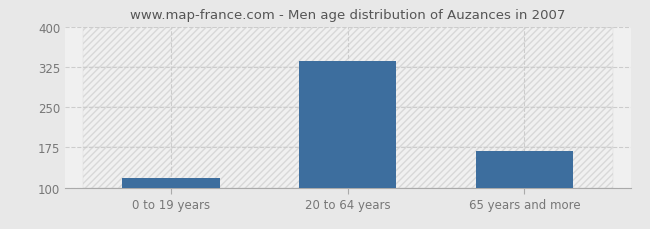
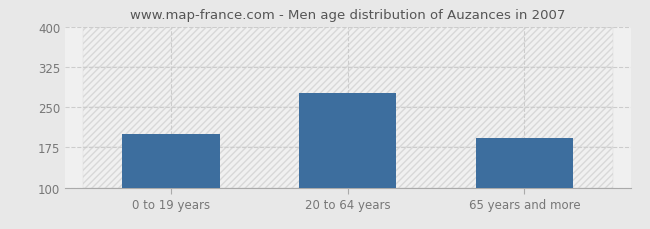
0 to 19 years: 117 -> 200
20 to 64 years: 336 -> 276
65 years and more: 168 -> 192
